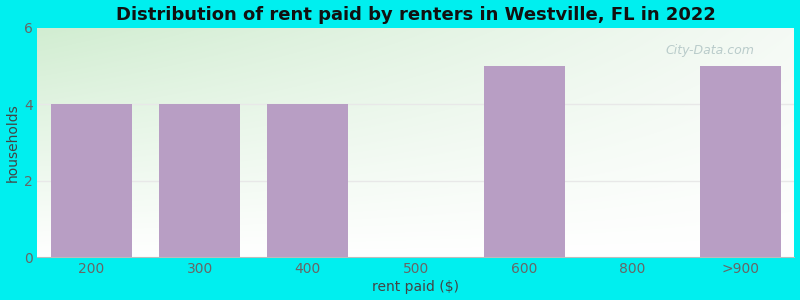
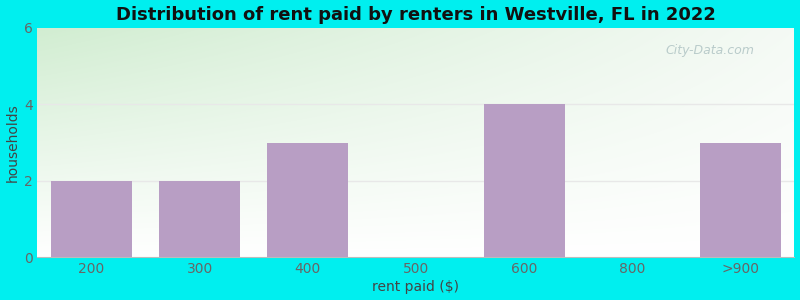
200: 4 -> 2
300: 4 -> 2
400: 4 -> 3
600: 5 -> 4
>900: 5 -> 3
